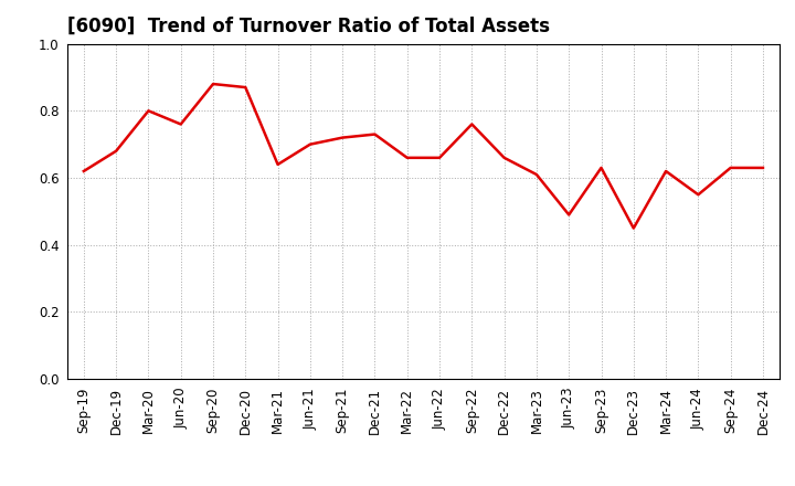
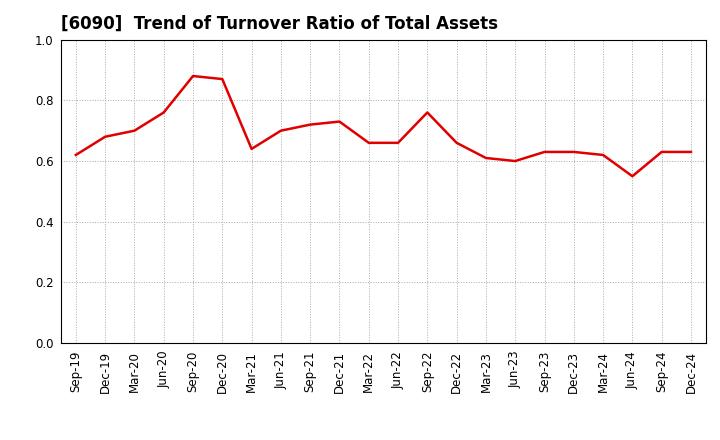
Mar-20: 0.80 -> 0.70
Jun-23: 0.49 -> 0.60
Dec-23: 0.45 -> 0.63
